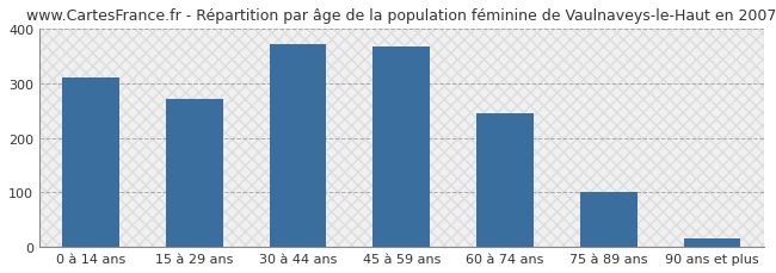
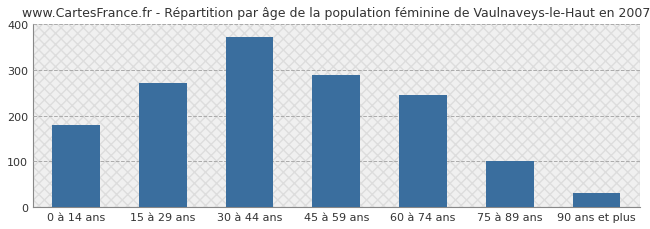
0 à 14 ans: 312 -> 180
45 à 59 ans: 368 -> 290
90 ans et plus: 15 -> 30
